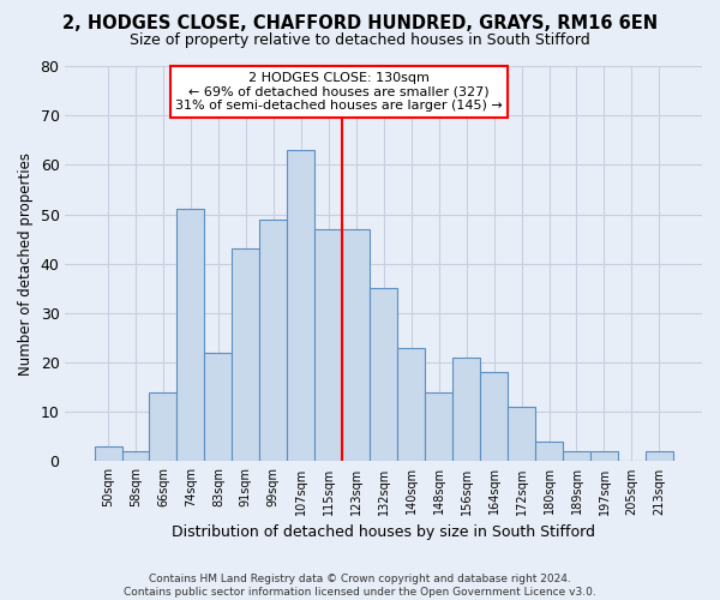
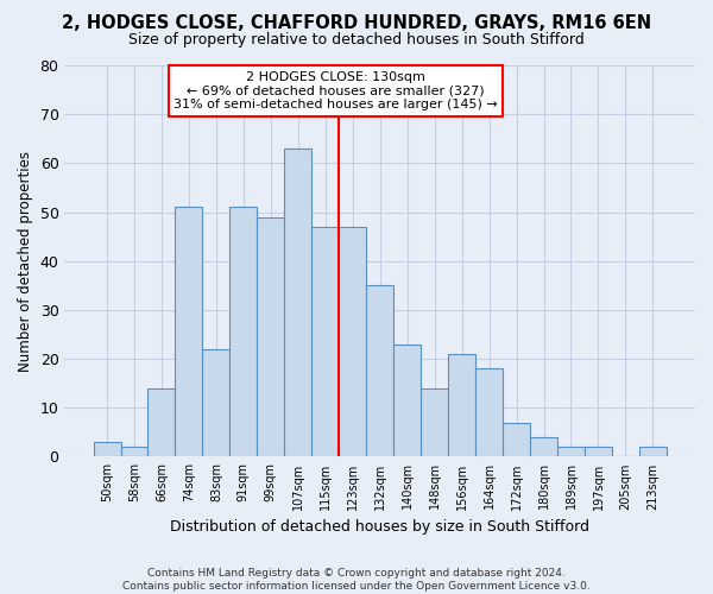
91sqm: 43 -> 51
172sqm: 11 -> 7
